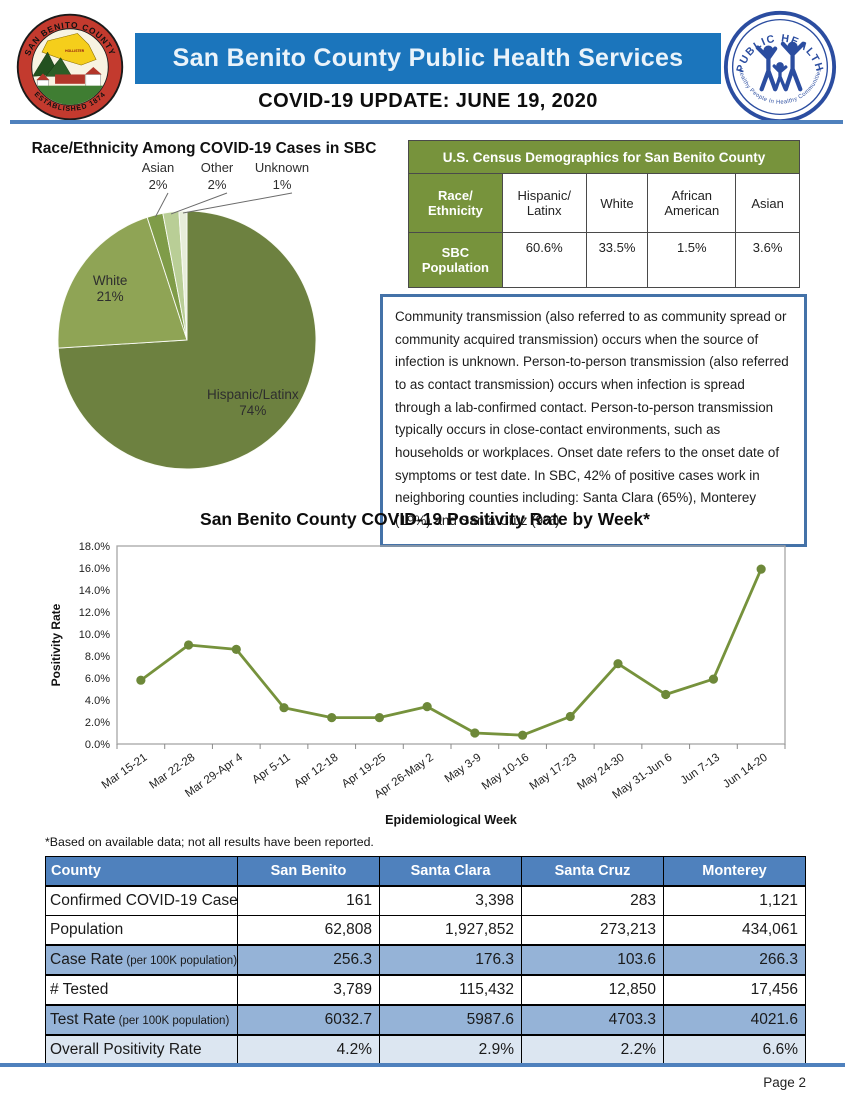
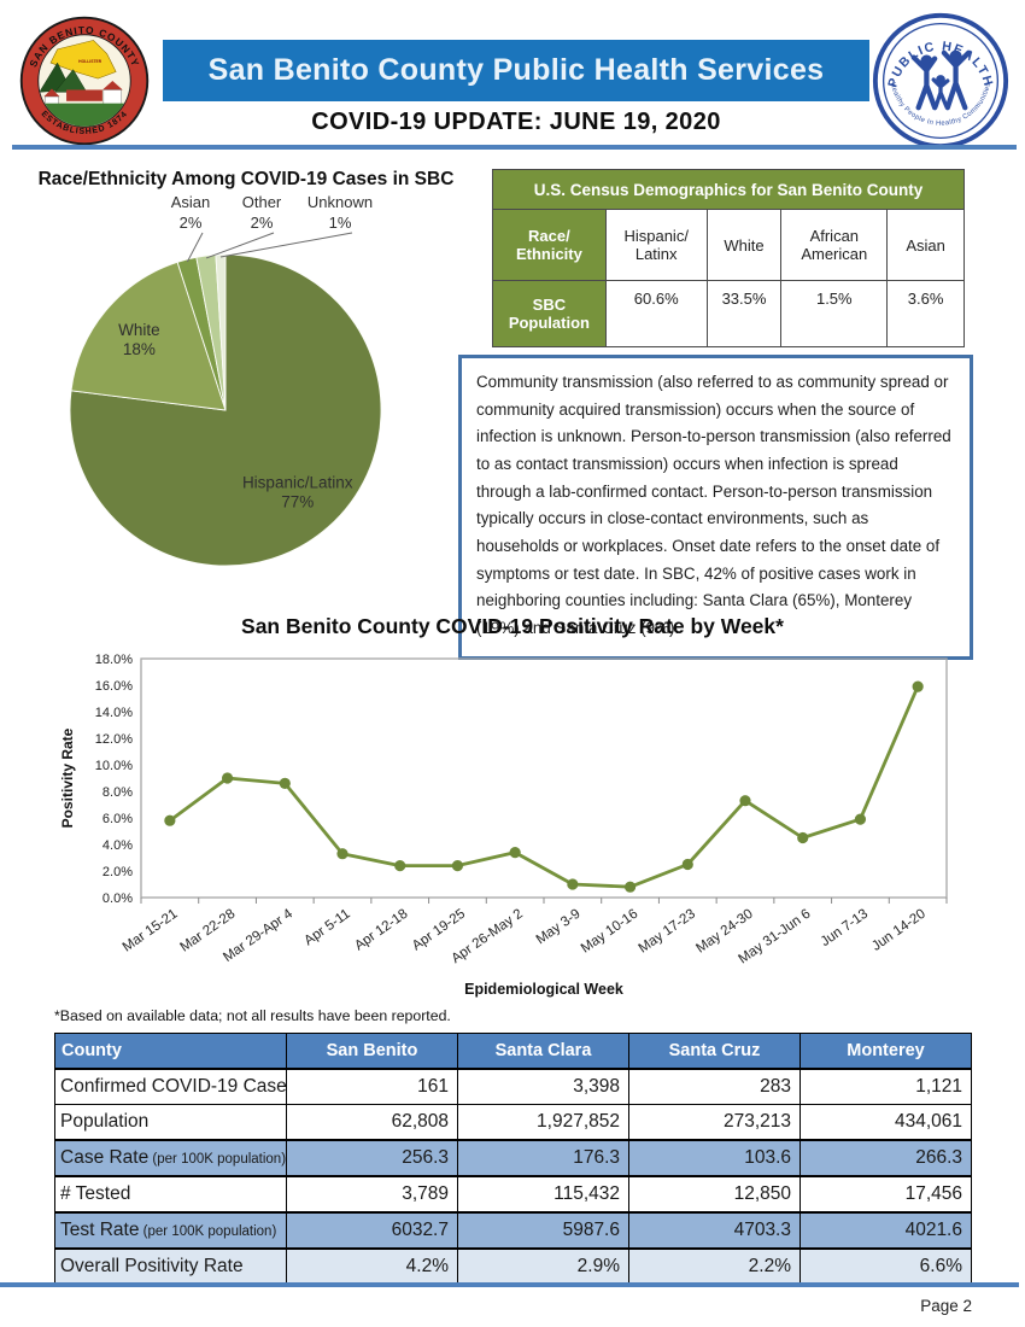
Race/Ethnicity Among COVID-19 Cases in SBC/Hispanic/Latinx: 74% -> 77%
Race/Ethnicity Among COVID-19 Cases in SBC/White: 21% -> 18%
